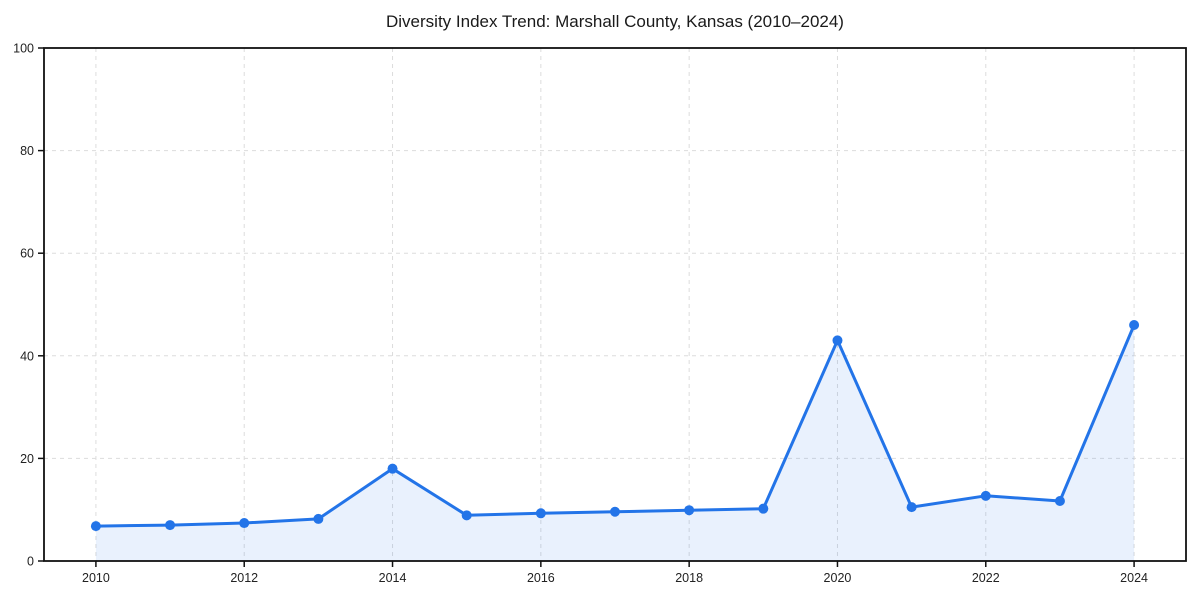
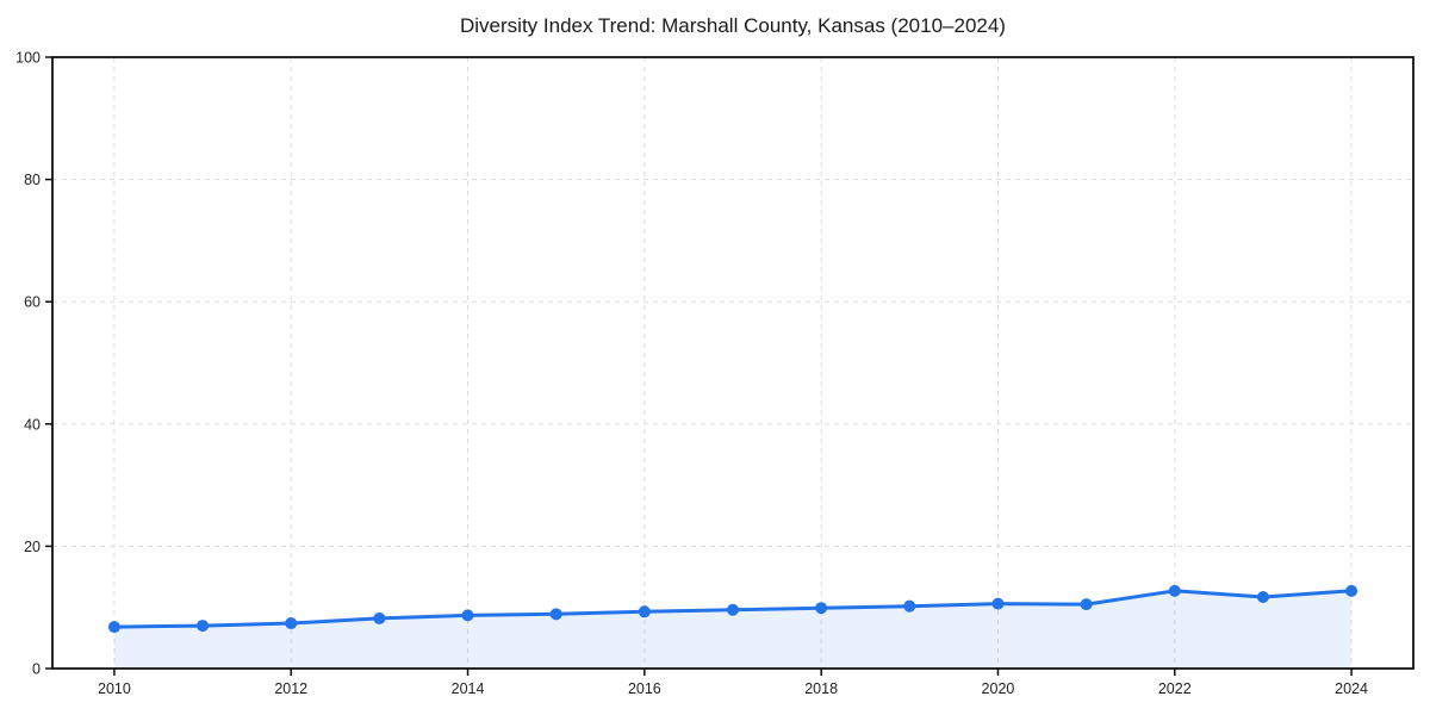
2014: 18 -> 9
2020: 43 -> 11
2024: 46 -> 13
